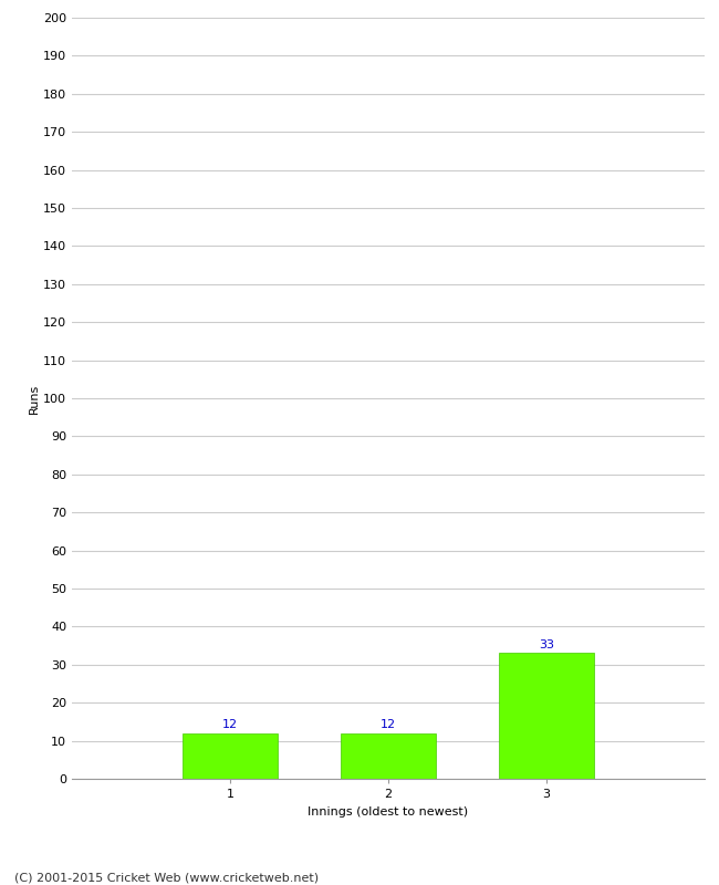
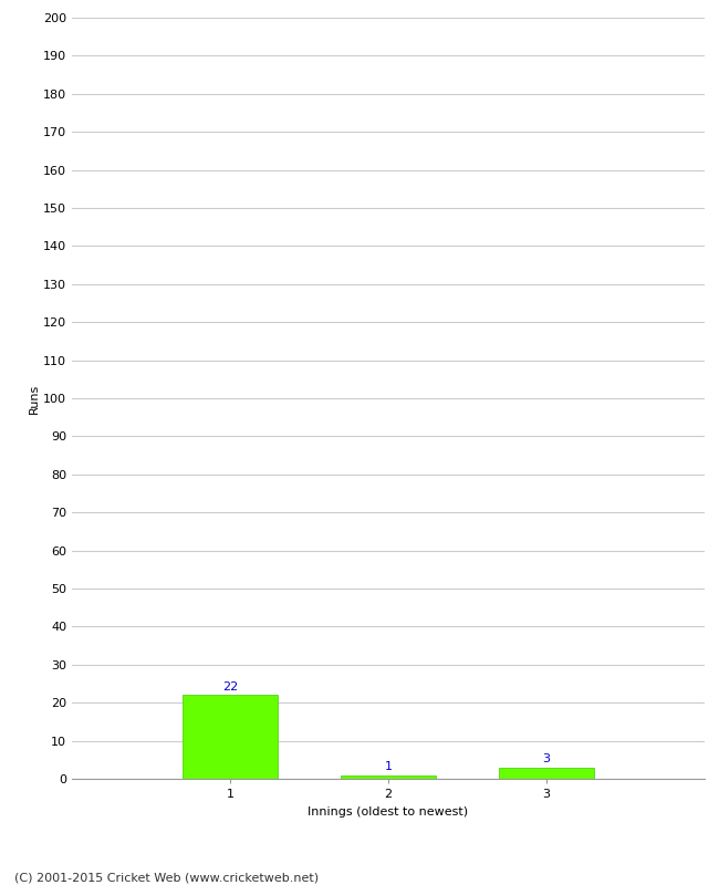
1: 12 -> 22
2: 12 -> 1
3: 33 -> 3
